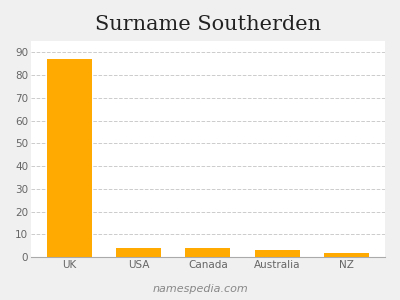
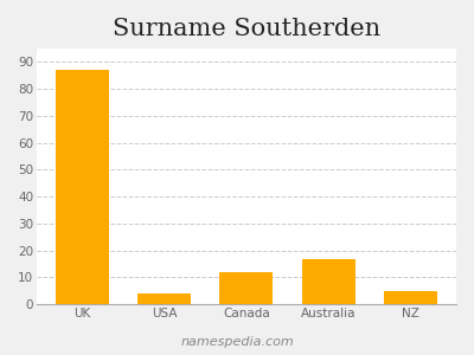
Canada: 4 -> 12
Australia: 3 -> 17
NZ: 2 -> 5
